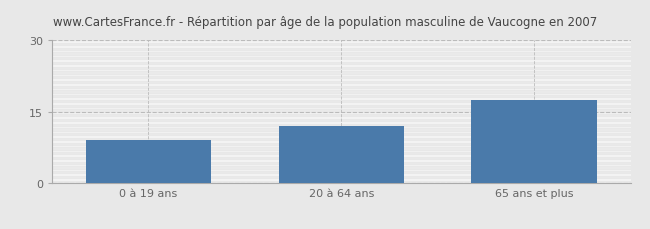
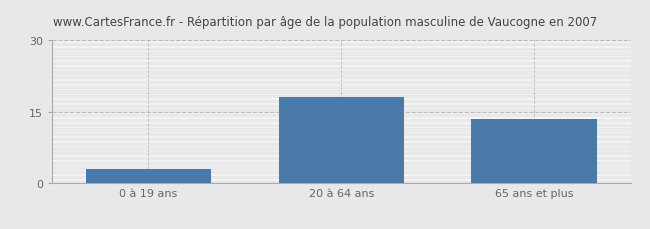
0 à 19 ans: 9.0 -> 3.0
20 à 64 ans: 12.0 -> 18.0
65 ans et plus: 17.5 -> 13.5
